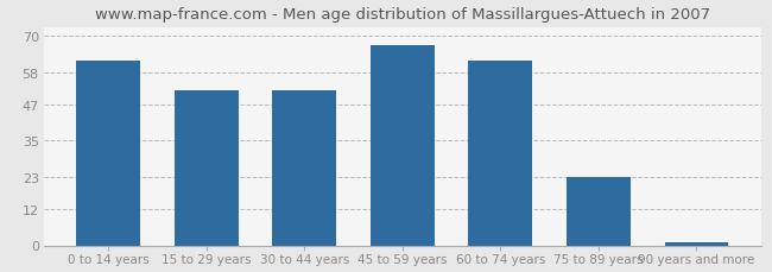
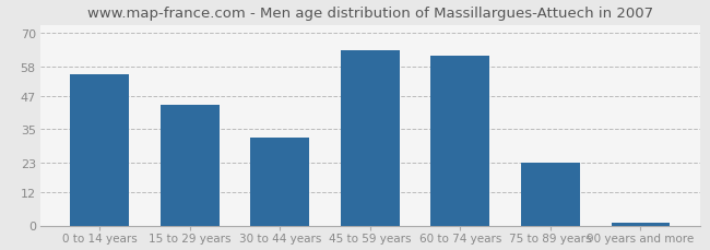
0 to 14 years: 62 -> 55
15 to 29 years: 52 -> 44
30 to 44 years: 52 -> 32
45 to 59 years: 67 -> 64
